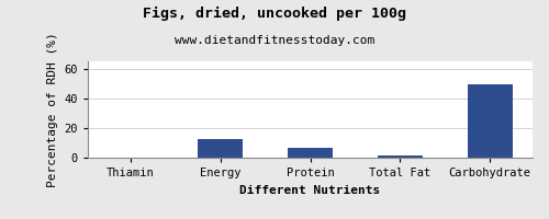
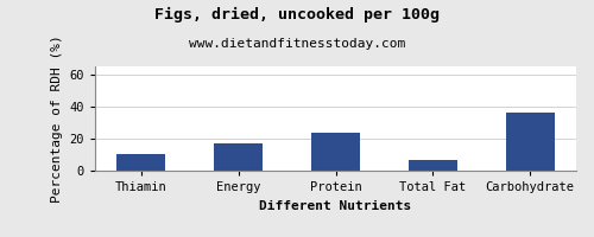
Thiamin: 0 -> 10
Energy: 12 -> 17
Protein: 6 -> 24
Total Fat: 1 -> 7
Carbohydrate: 50 -> 36
